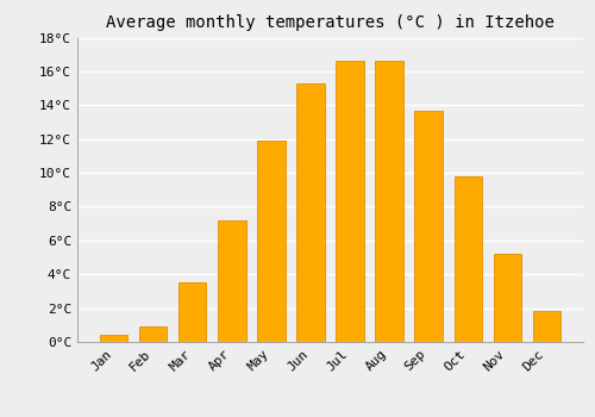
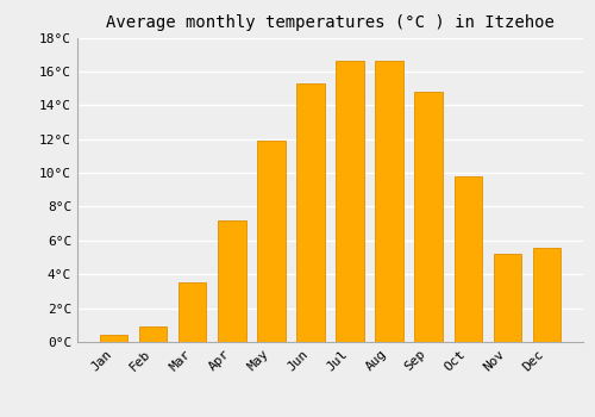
Sep: 13.7°C -> 14.8°C
Dec: 1.8°C -> 5.6°C
